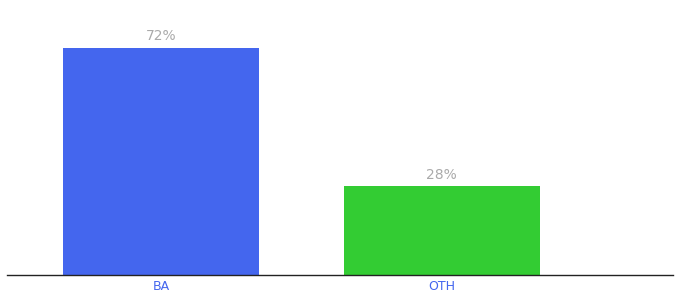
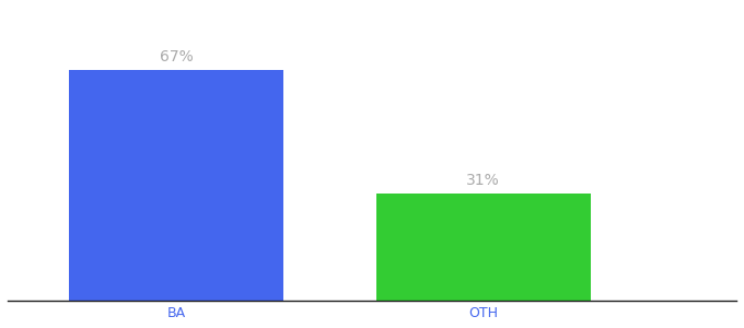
BA: 72% -> 67%
OTH: 28% -> 31%
